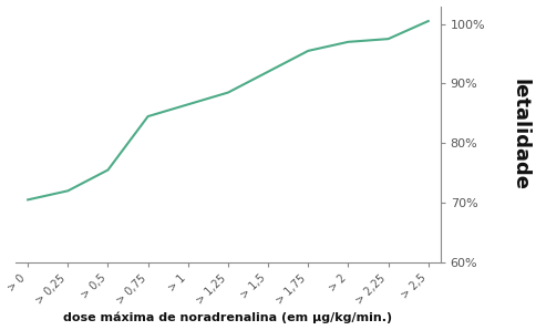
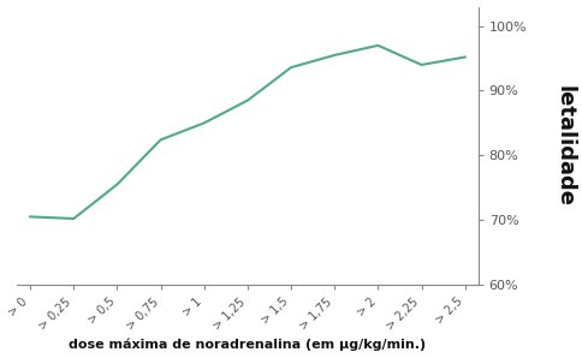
> 0,25: 72.0% -> 70.2%
> 0,75: 84.5% -> 82.4%
> 1: 86.5% -> 85.0%
> 1,5: 92.0% -> 93.6%
> 2,25: 97.5% -> 94.0%
> 2,5: 100.5% -> 95.2%
